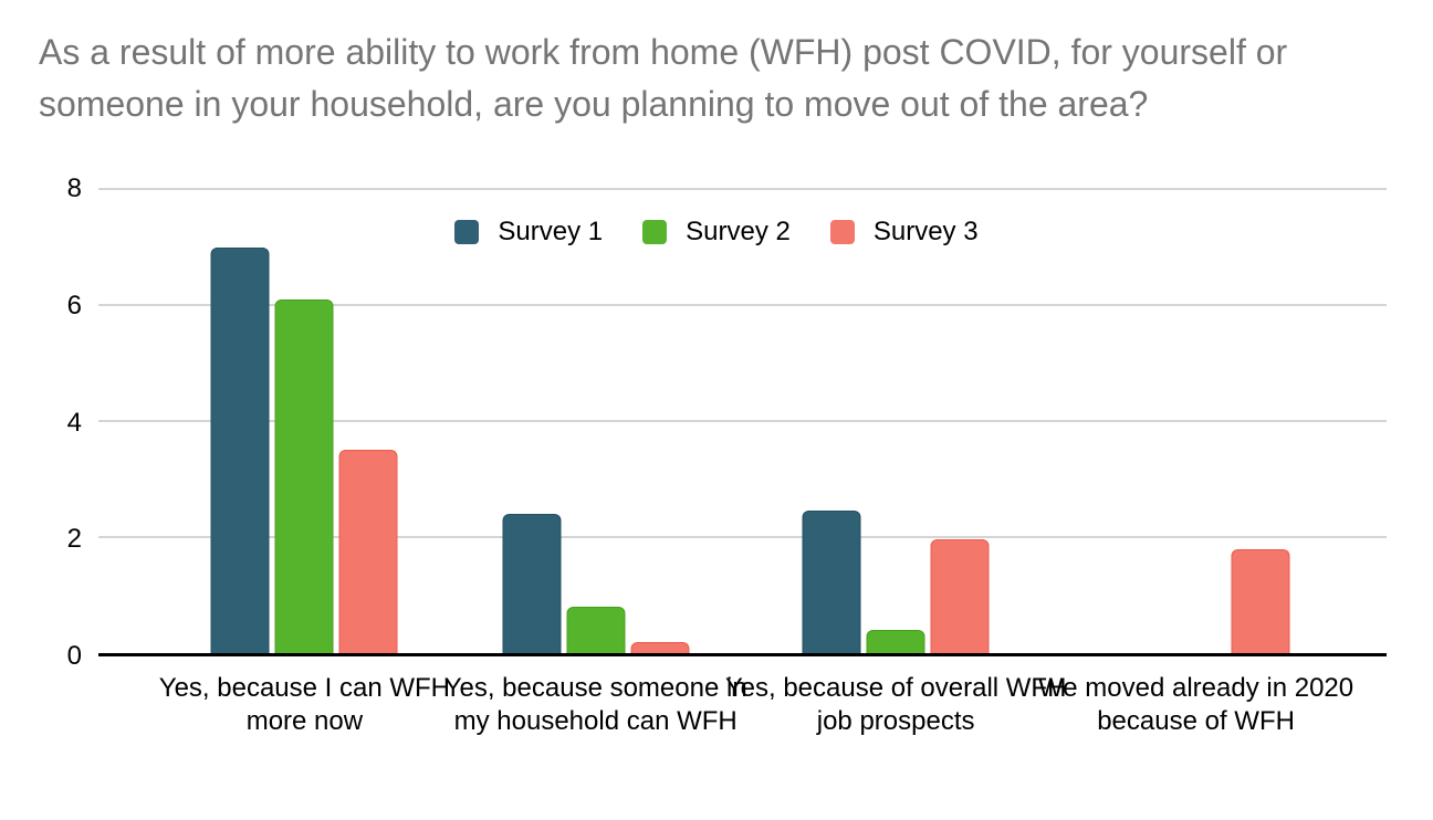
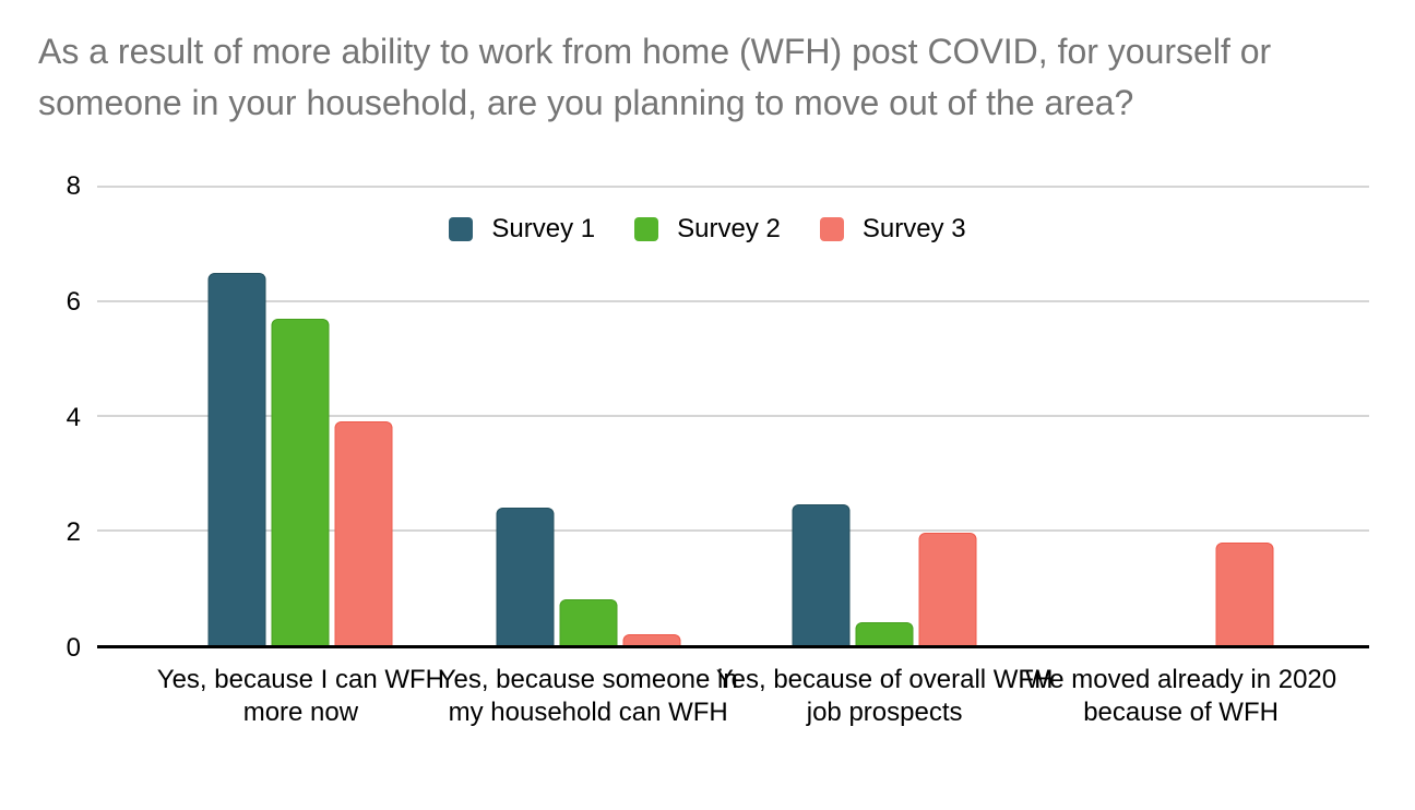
Survey 1/Yes, because I can WFH more now: 7.0 -> 6.5
Survey 2/Yes, because I can WFH more now: 6.1 -> 5.7
Survey 3/Yes, because I can WFH more now: 3.5 -> 3.9
